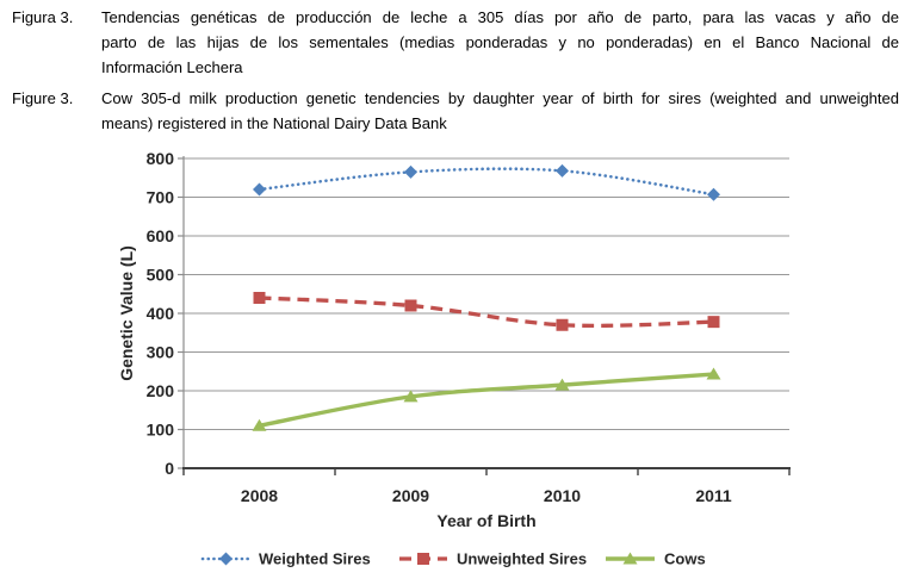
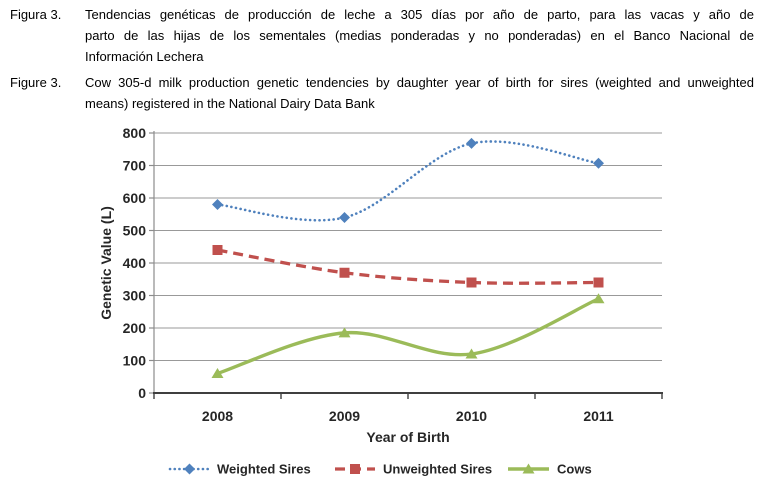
Weighted Sires/2008: 720 -> 580
Cows/2008: 110 -> 60
Weighted Sires/2009: 760 -> 540
Unweighted Sires/2009: 420 -> 370
Unweighted Sires/2010: 370 -> 340
Cows/2010: 220 -> 120
Unweighted Sires/2011: 380 -> 340
Cows/2011: 240 -> 290
